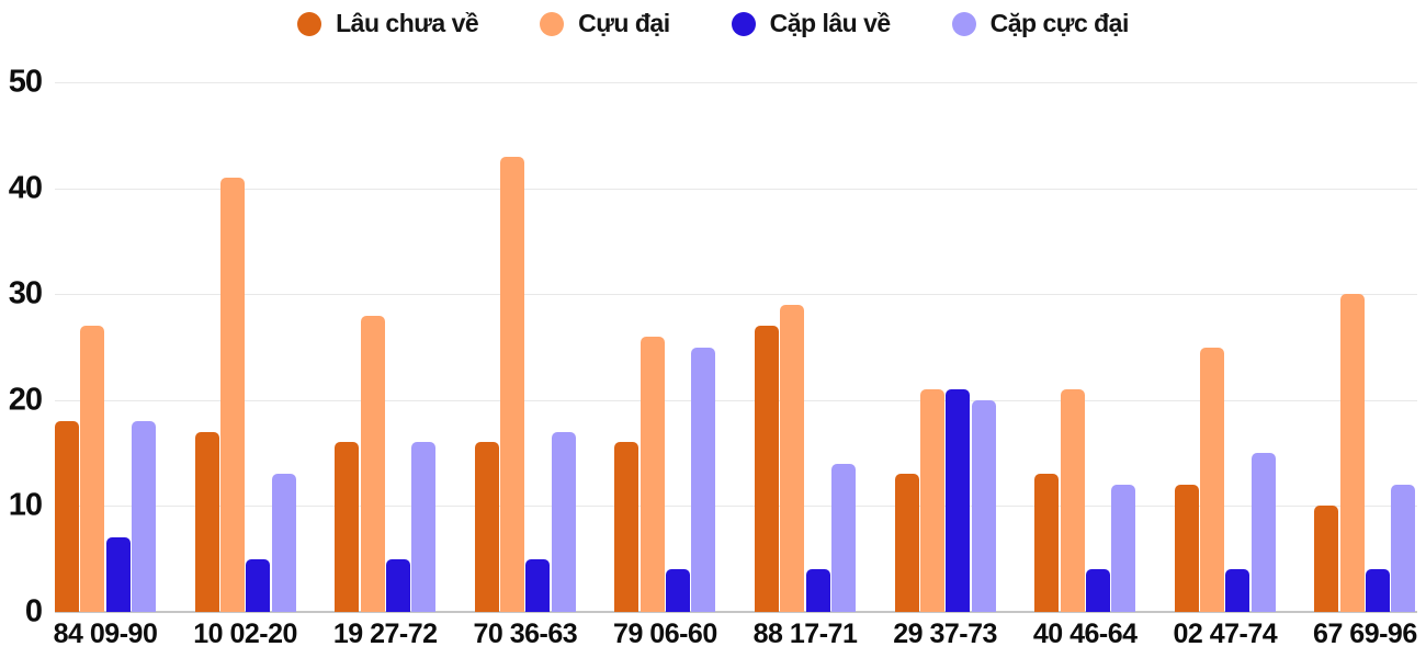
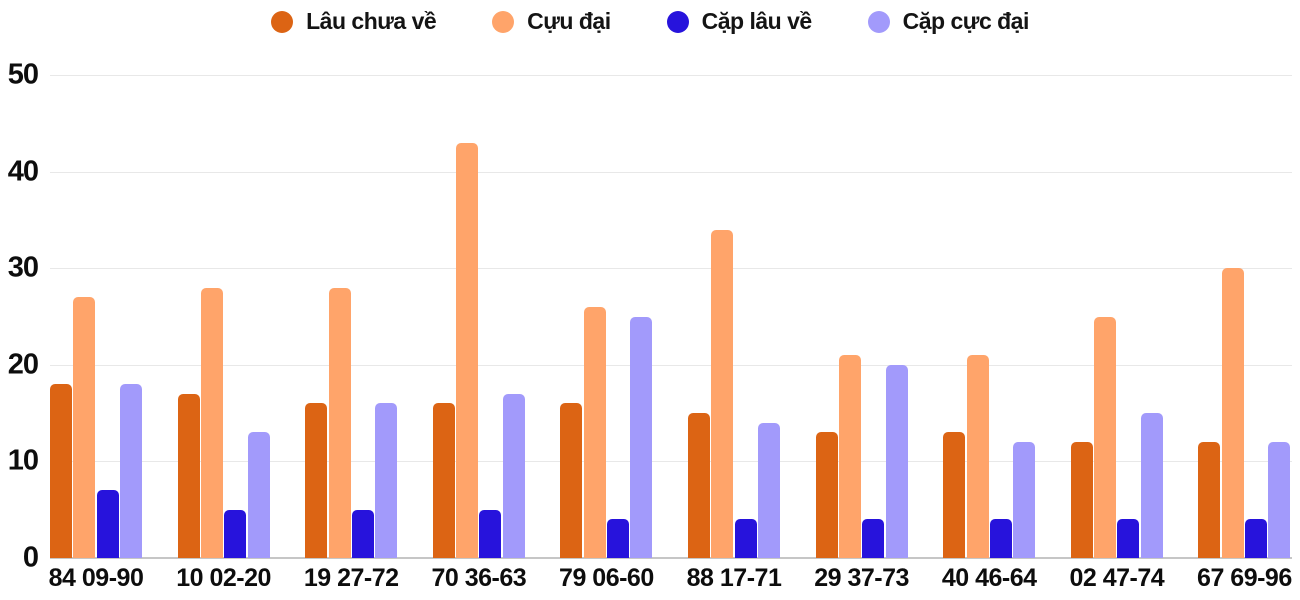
Cựu đại/10 02-20: 41 -> 28
Lâu chưa về/88 17-71: 27 -> 15
Cựu đại/88 17-71: 29 -> 34
Cặp lâu về/29 37-73: 21 -> 4
Lâu chưa về/67 69-96: 10 -> 12
